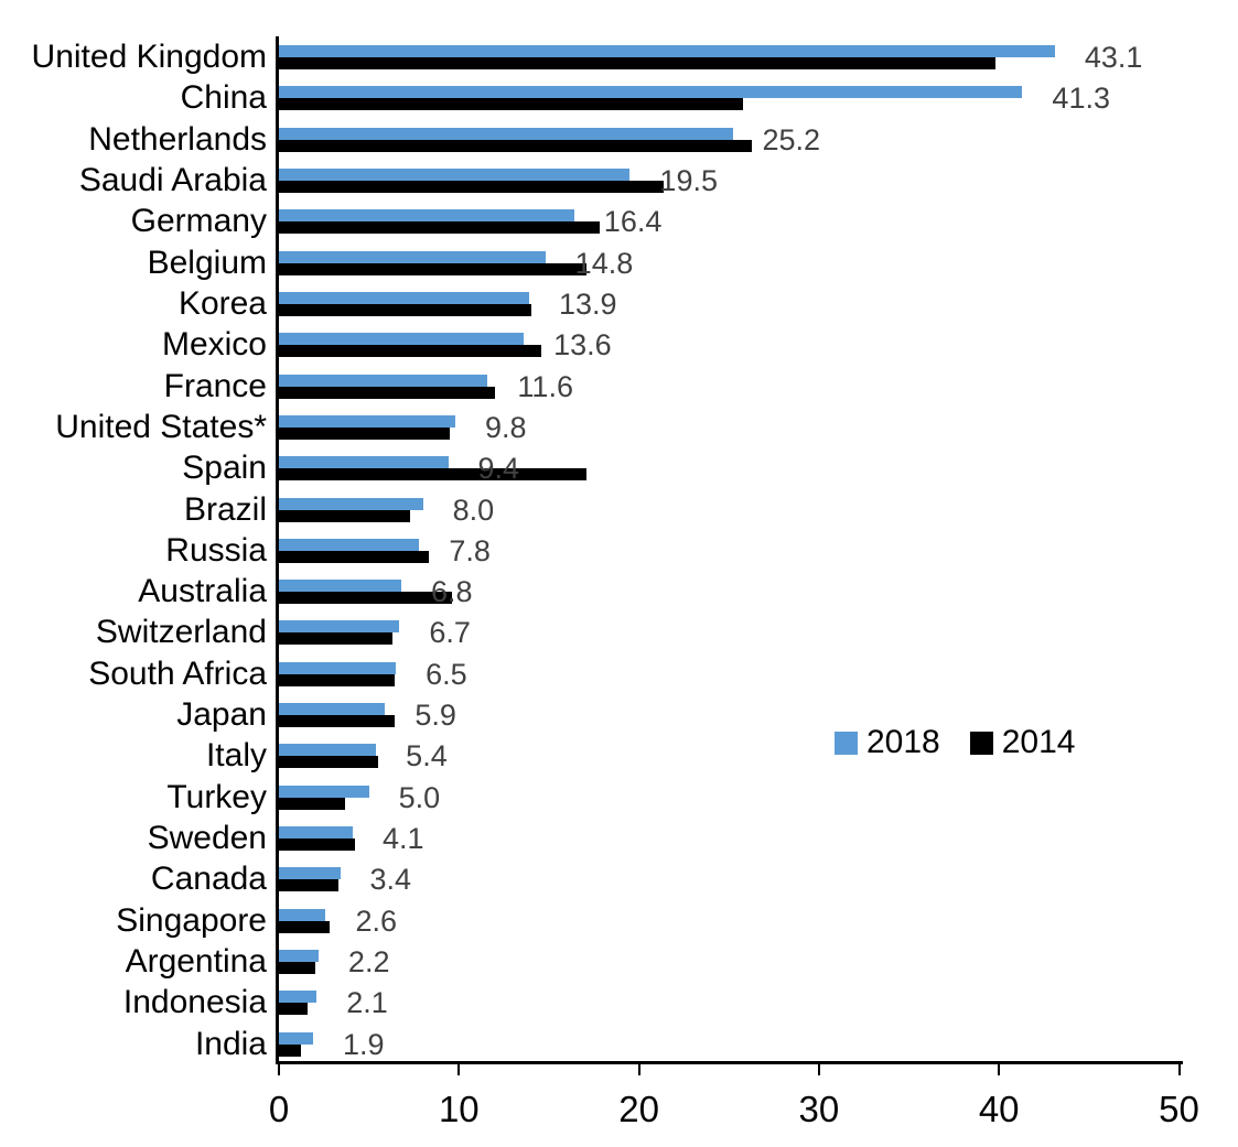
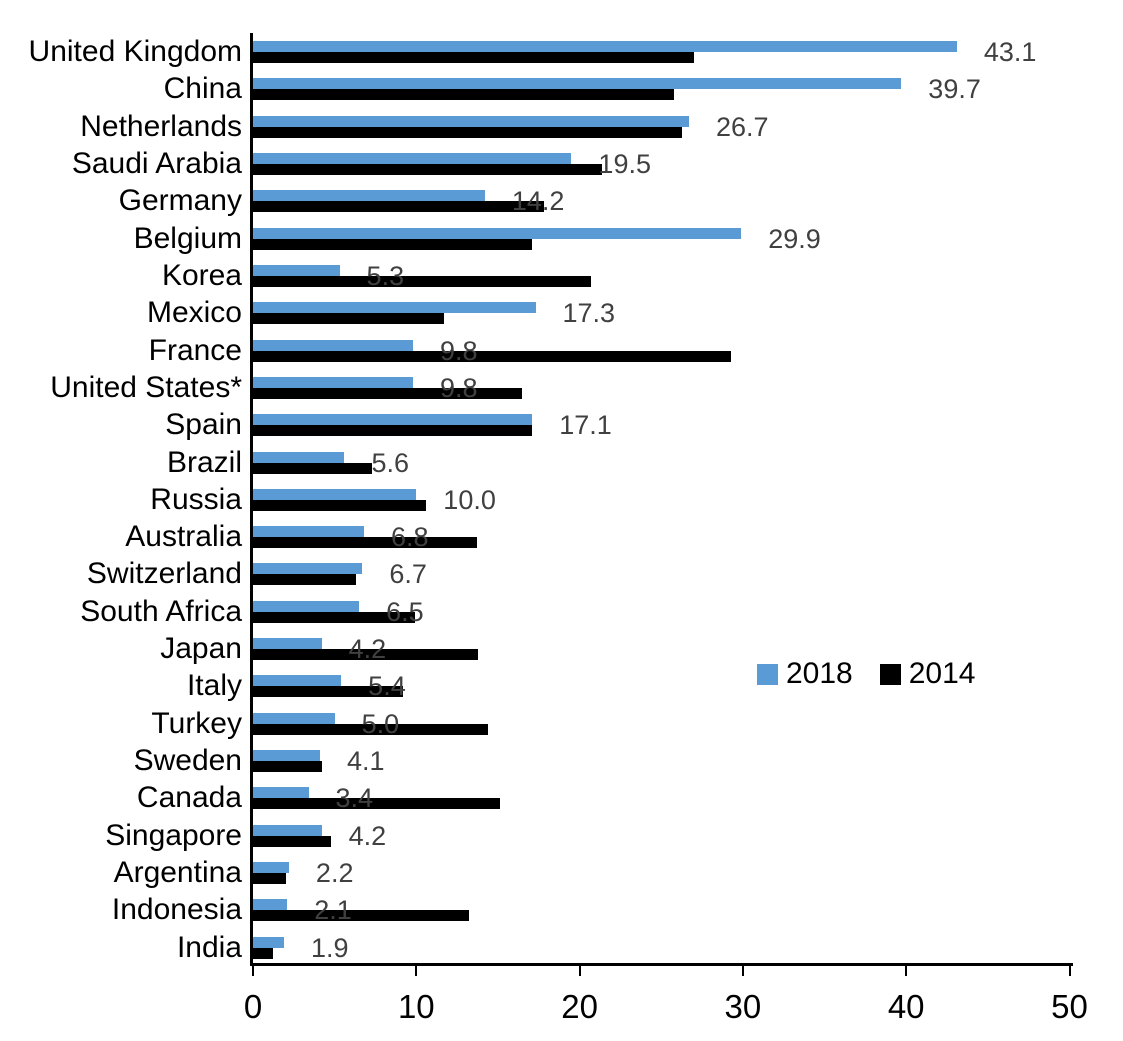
2014/United Kingdom: 39.8 -> 27.0
2018/China: 41.3 -> 39.7
2018/Netherlands: 25.2 -> 26.7
2018/Germany: 16.4 -> 14.2
2018/Belgium: 14.8 -> 29.9
2018/Korea: 13.9 -> 5.3
2014/Korea: 14.0 -> 20.7
2018/Mexico: 13.6 -> 17.3
2014/Mexico: 14.6 -> 11.7
2018/France: 11.6 -> 9.8
2014/France: 12.0 -> 29.3
2014/United States*: 9.5 -> 16.5
2018/Spain: 9.4 -> 17.1
2018/Brazil: 8.0 -> 5.6
2018/Russia: 7.8 -> 10.0
2014/Russia: 8.3 -> 10.6
2014/Australia: 9.6 -> 13.7
2014/South Africa: 6.4 -> 9.9
2018/Japan: 5.9 -> 4.2
2014/Japan: 6.4 -> 13.8
2014/Italy: 5.5 -> 9.2
2014/Turkey: 3.7 -> 14.4
2014/Canada: 3.3 -> 15.1
2018/Singapore: 2.6 -> 4.2
2014/Singapore: 2.8 -> 4.8
2014/Indonesia: 1.6 -> 13.2
